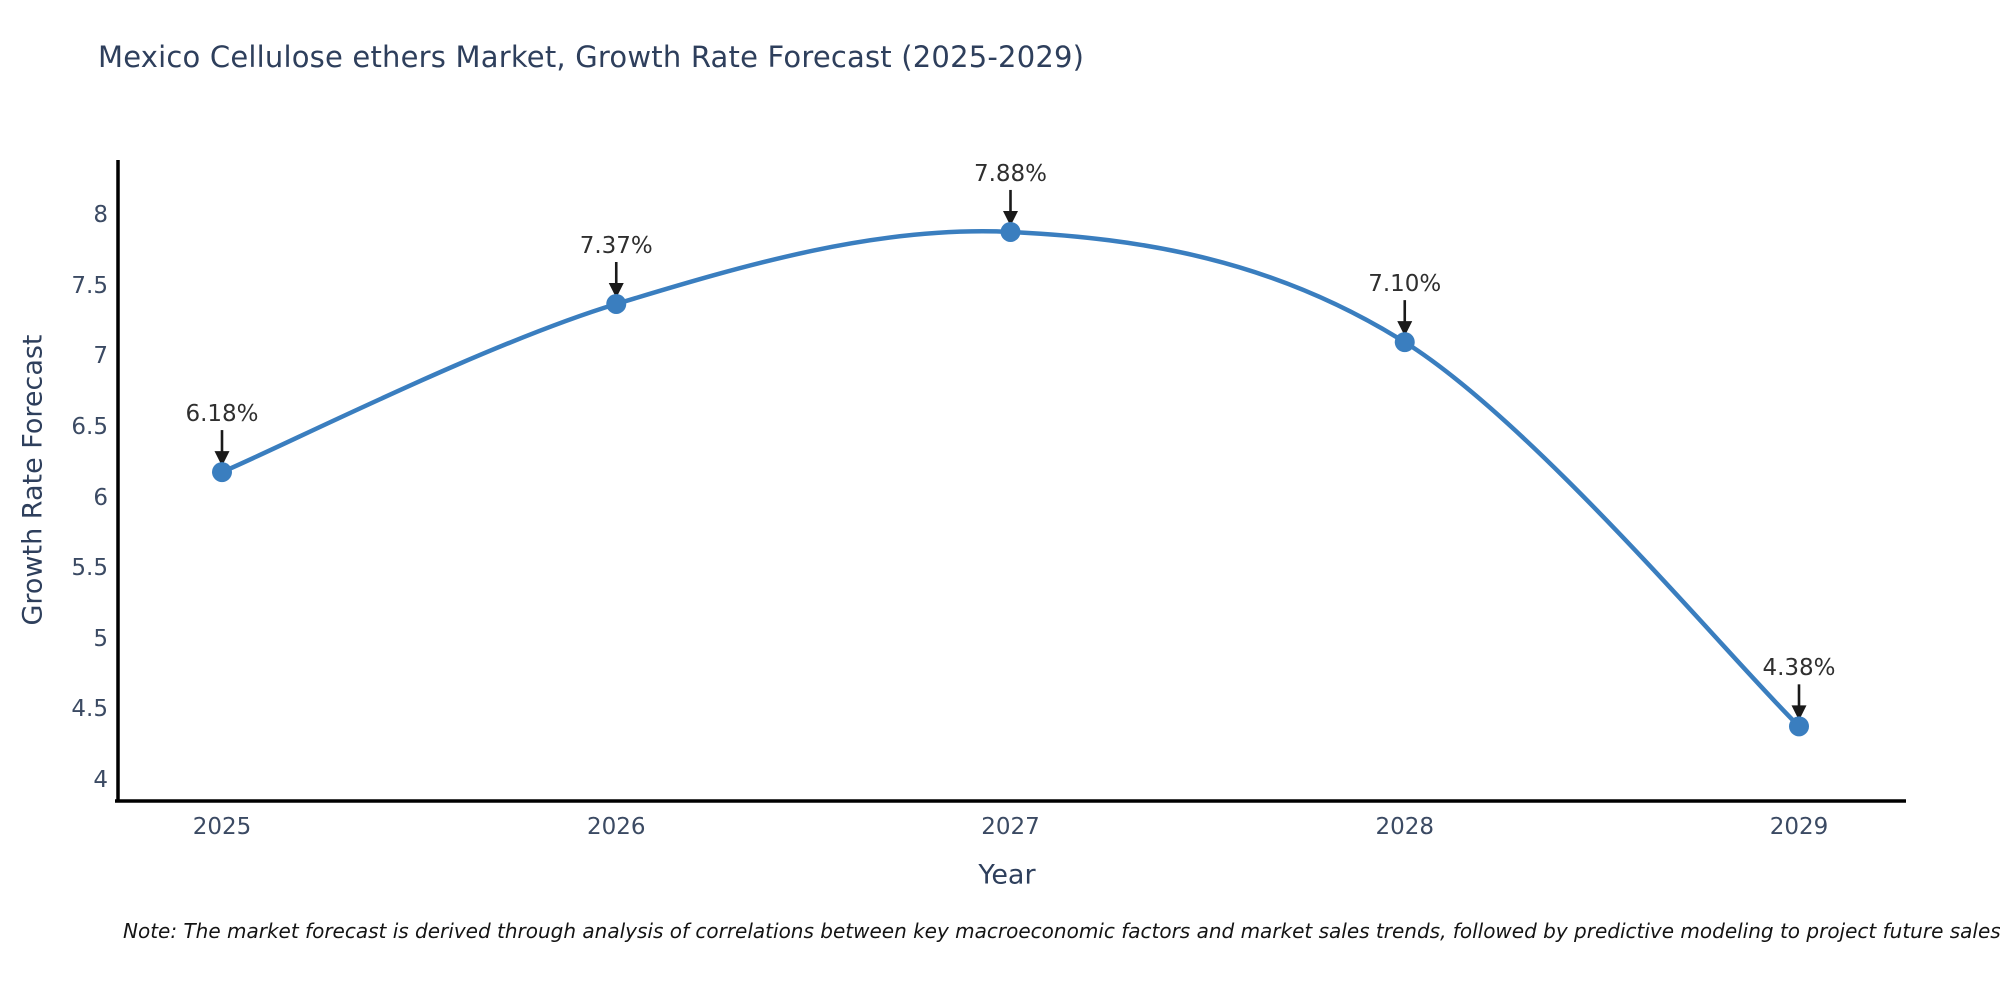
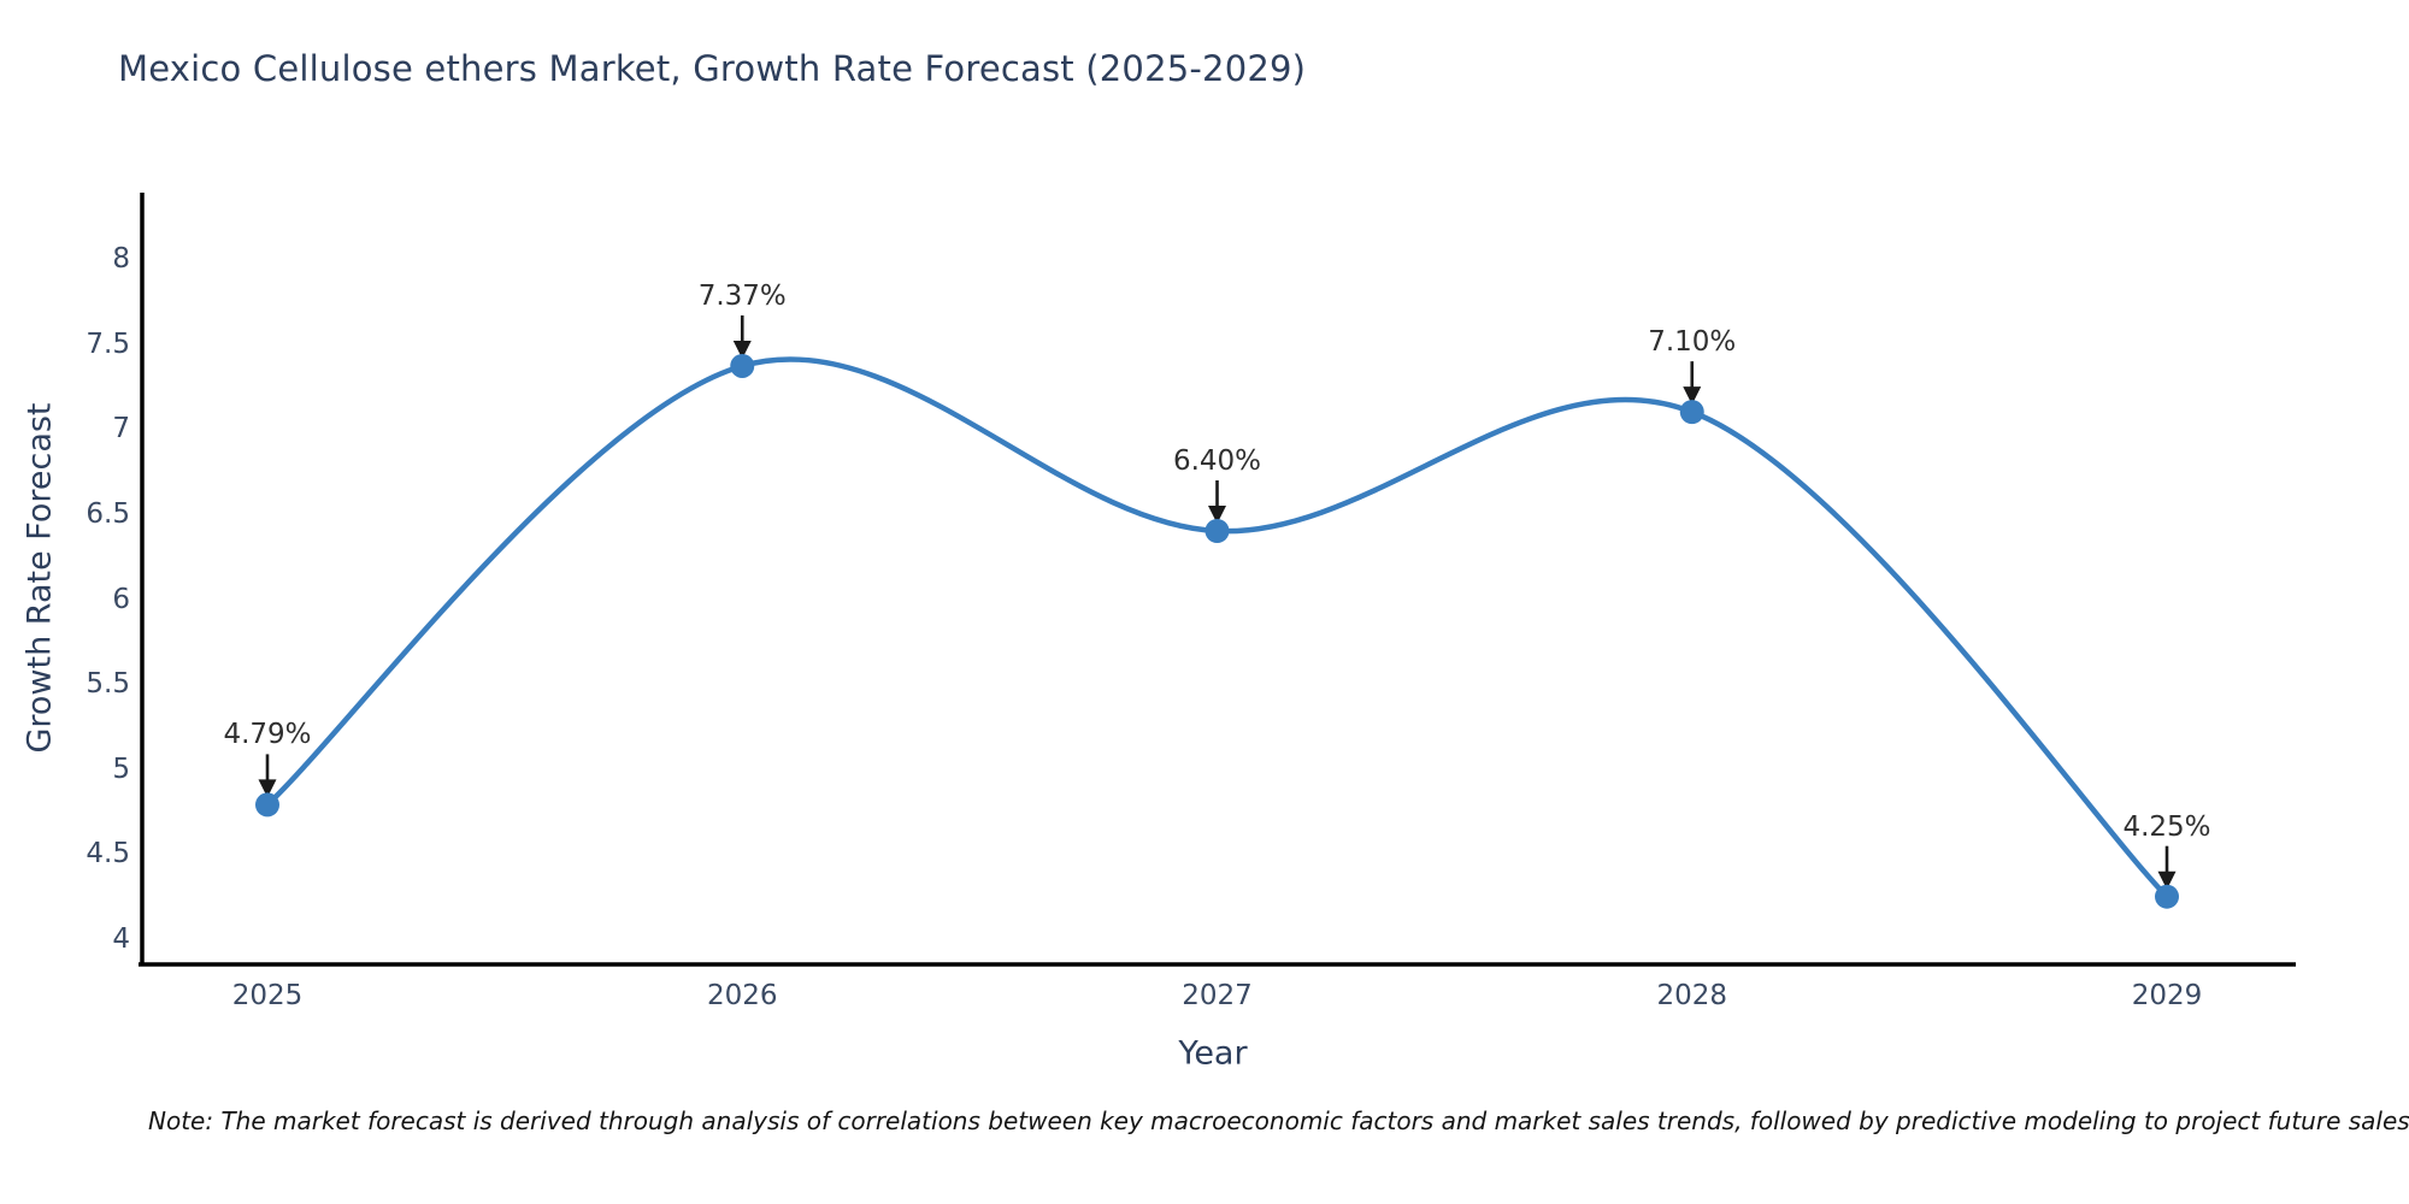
2025: 6.18% -> 4.79%
2027: 7.88% -> 6.40%
2029: 4.38% -> 4.25%
